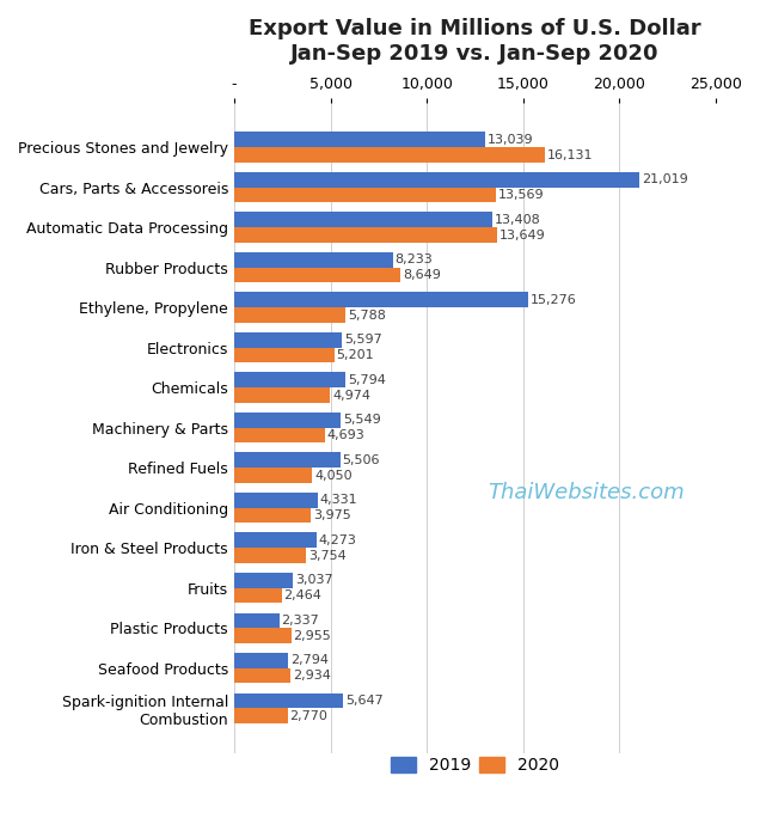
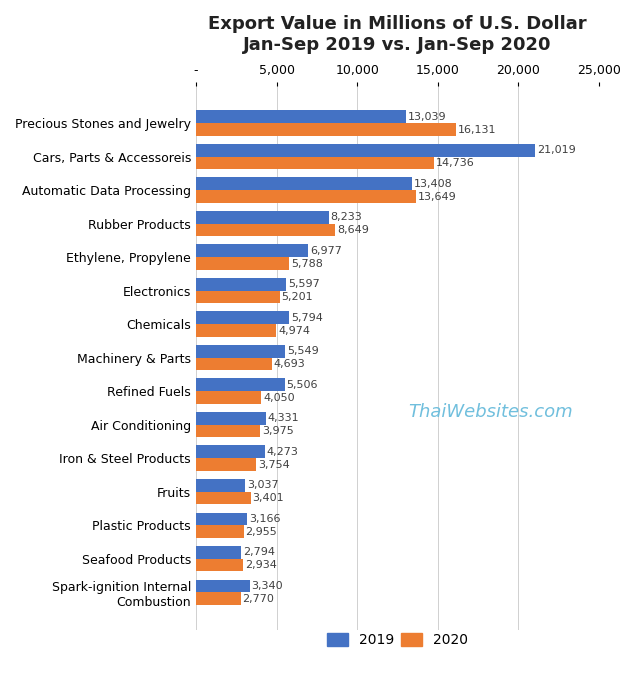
2020/Cars, Parts & Accessoreis: 13,569 -> 14,736
2019/Ethylene, Propylene: 15,276 -> 6,977
2020/Fruits: 2,464 -> 3,401
2019/Plastic Products: 2,337 -> 3,166
2019/Spark-ignition Internal Combustion: 5,647 -> 3,340
